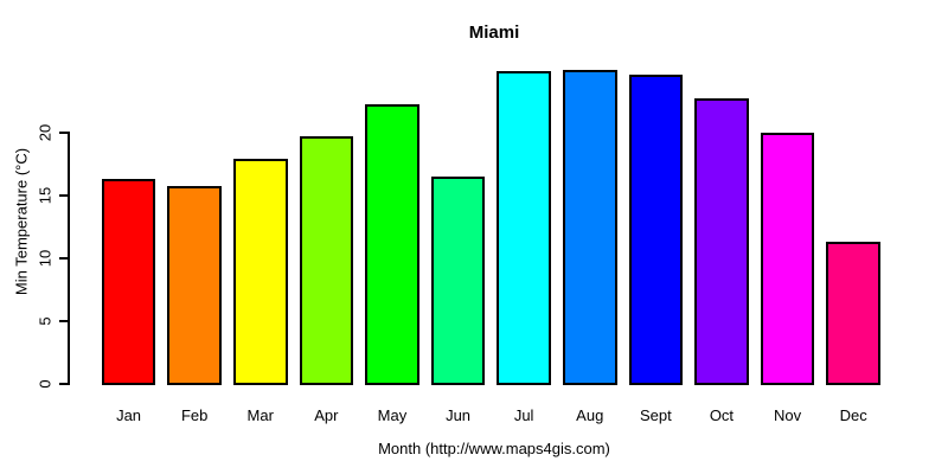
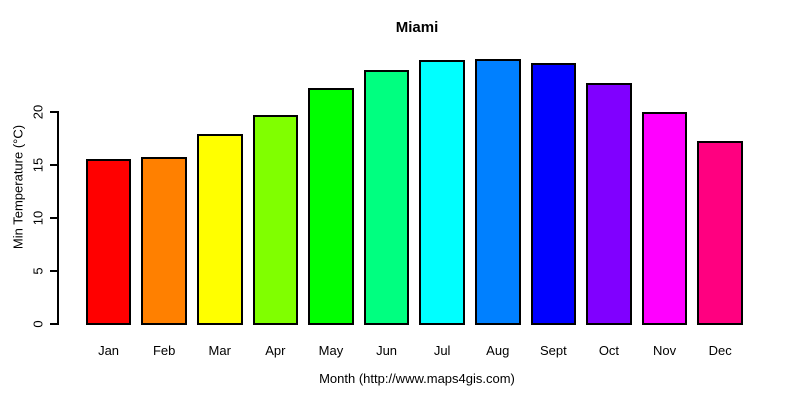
Jan: 16.2 -> 15.4
Jun: 16.4 -> 23.8
Dec: 11.2 -> 17.1
